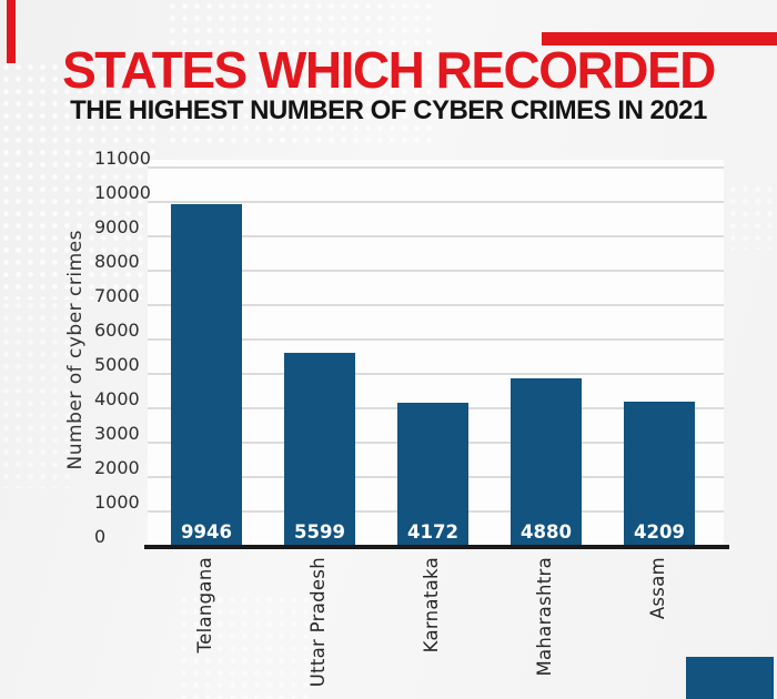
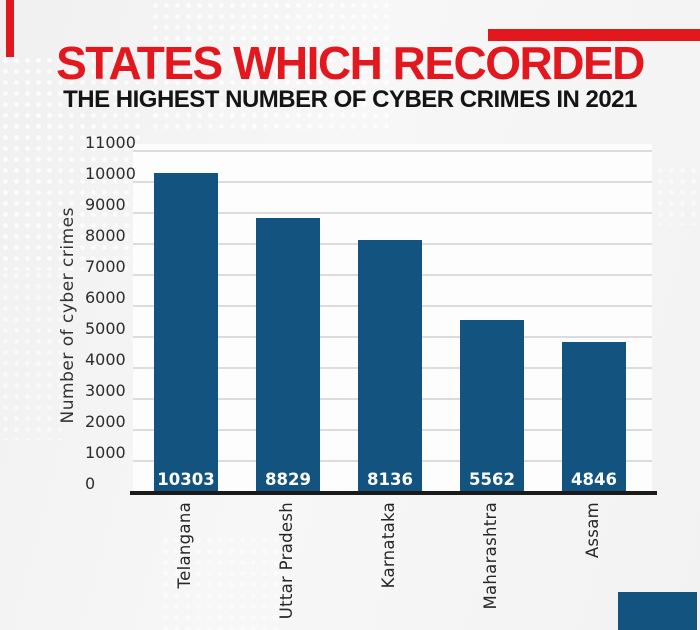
Telangana: 9946 -> 10303
Uttar Pradesh: 5599 -> 8829
Karnataka: 4172 -> 8136
Maharashtra: 4880 -> 5562
Assam: 4209 -> 4846
